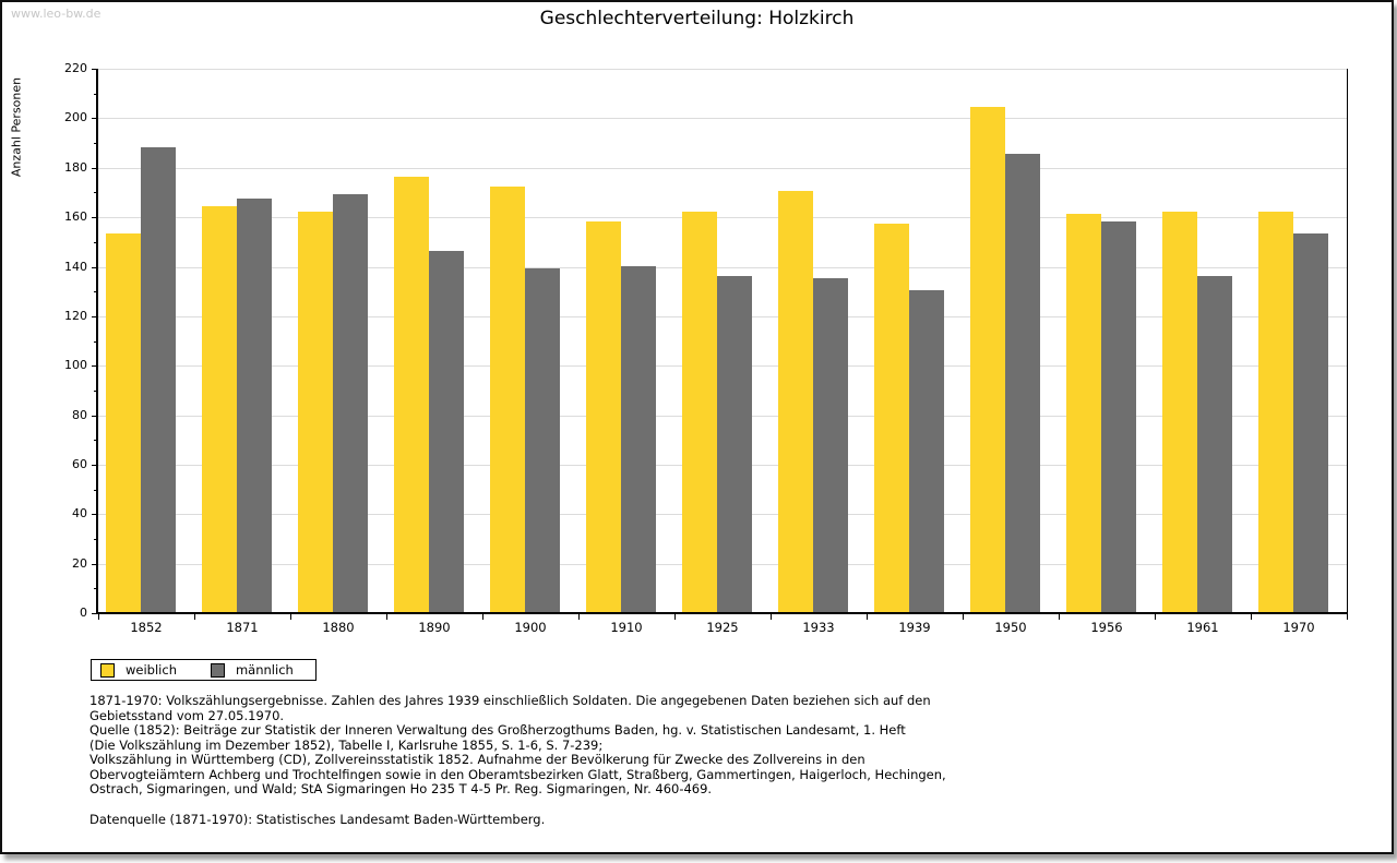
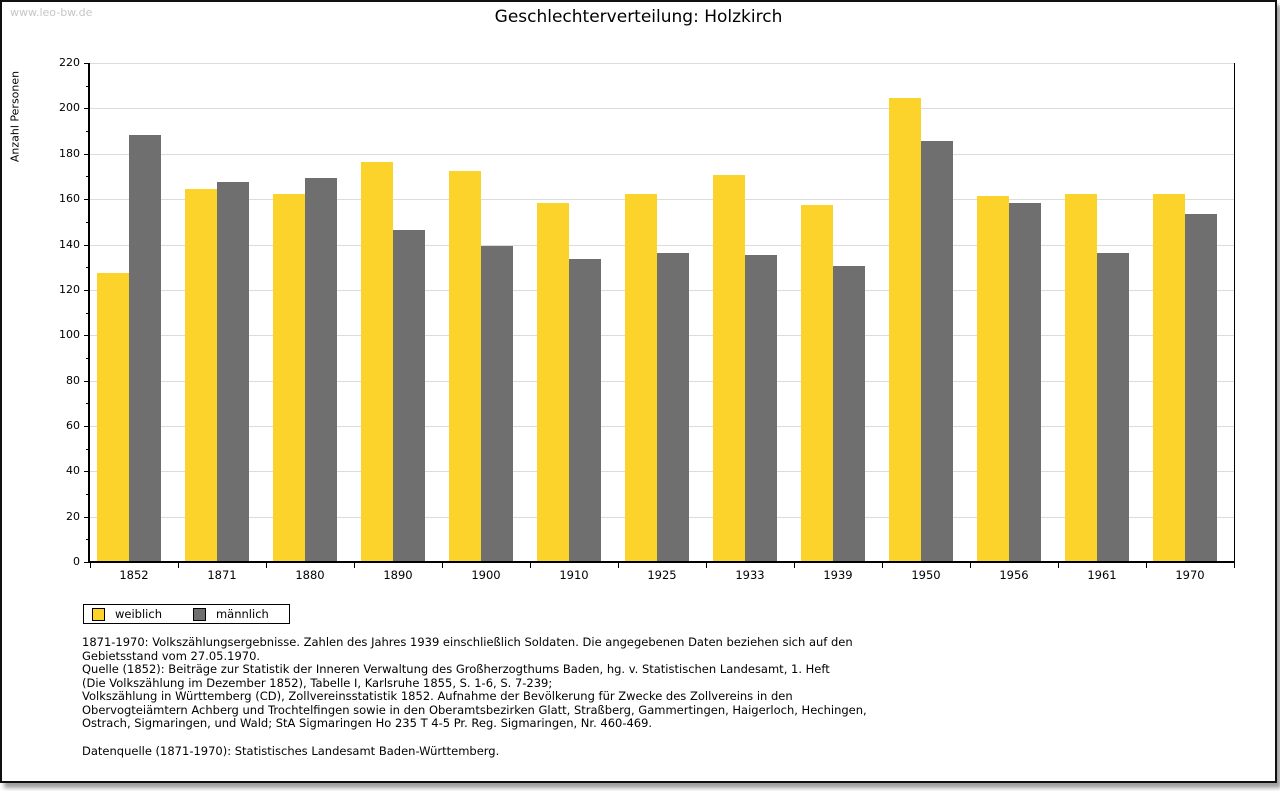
weiblich/1852: 153 -> 127
männlich/1910: 140 -> 133
